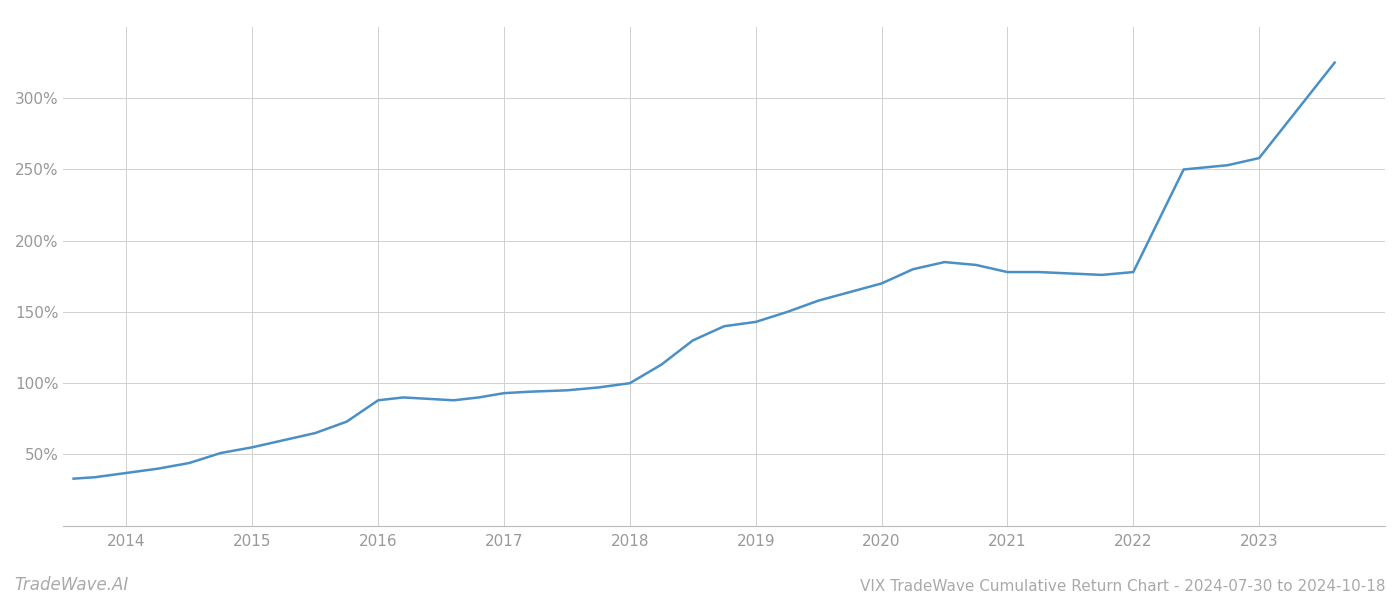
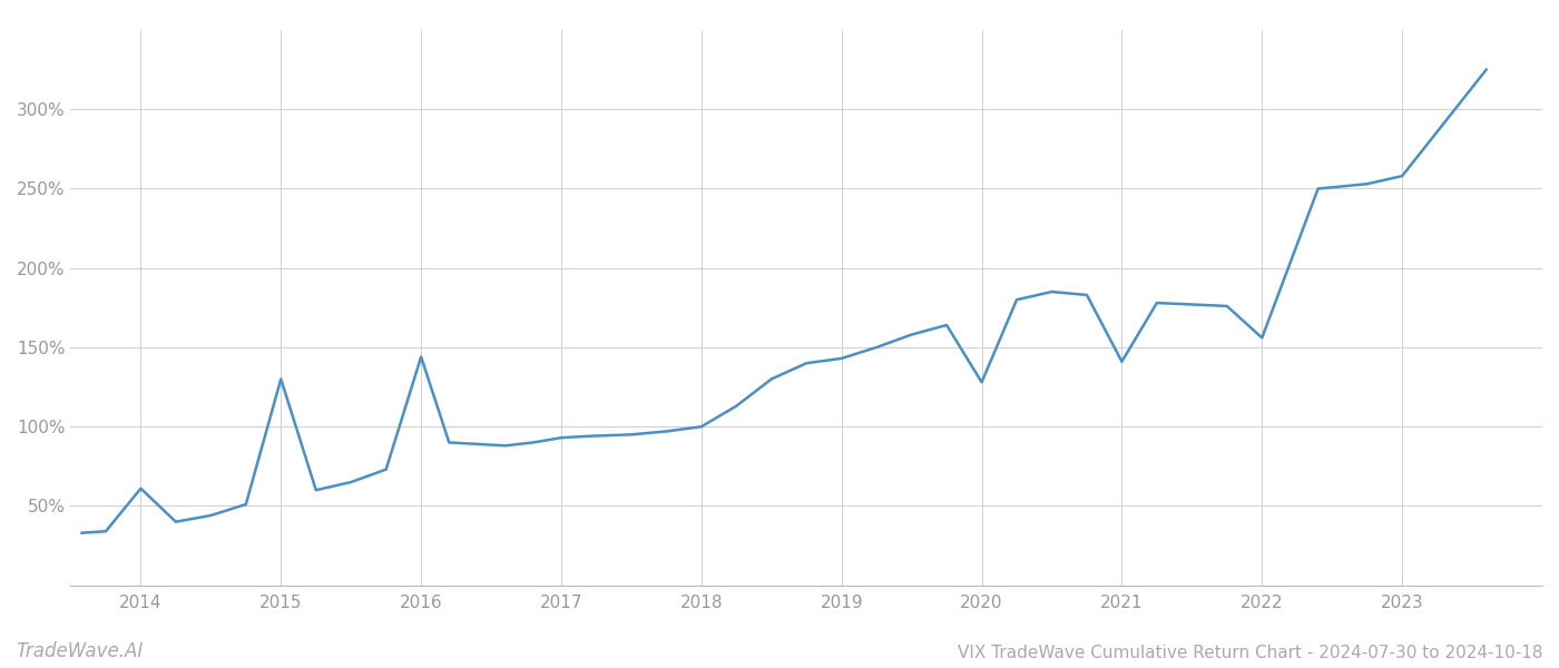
2014: 37% -> 61%
2015: 55% -> 130%
2016: 88% -> 144%
2020: 170% -> 128%
2021: 178% -> 141%
2022: 178% -> 156%
